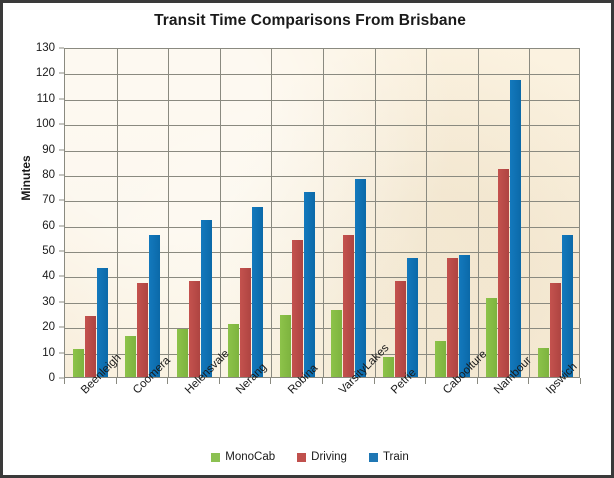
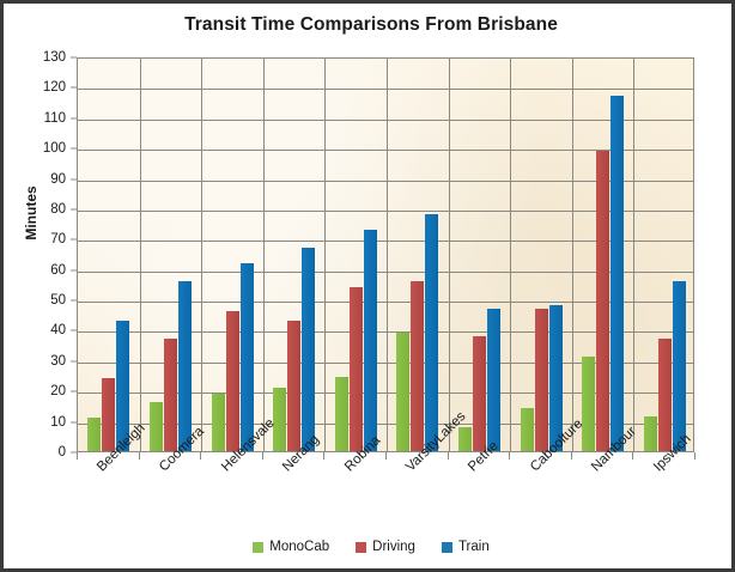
Driving/Helensvale: 38 -> 46
MonoCab/VarsityLakes: 26 -> 39
Driving/Nambour: 82 -> 99
